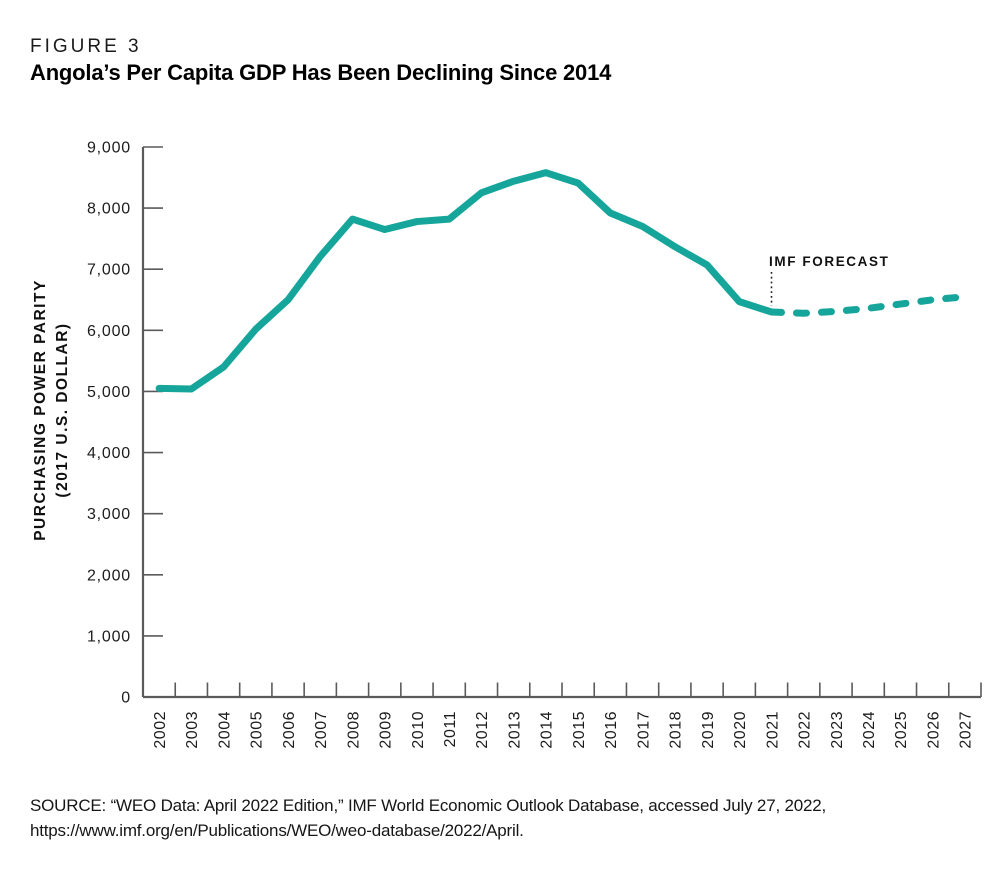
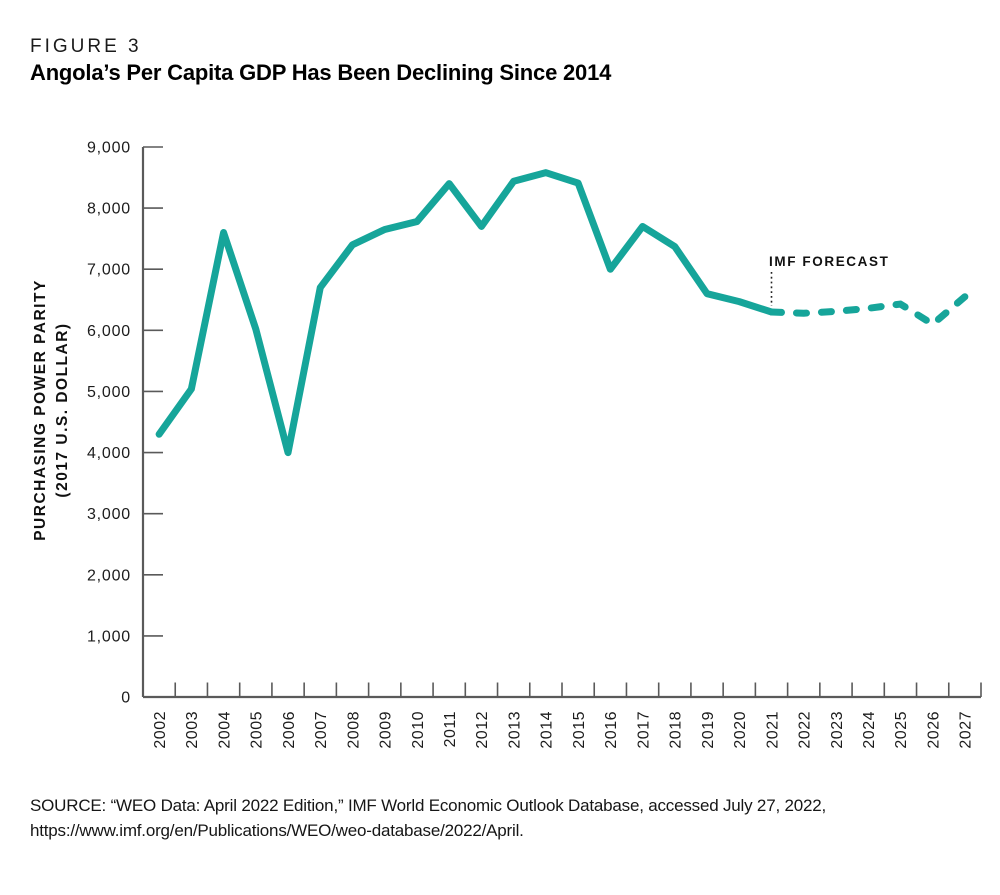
2002: 5000 -> 4300
2004: 5400 -> 7600
2006: 6500 -> 4000
2007: 7200 -> 6700
2008: 7800 -> 7400
2011: 7800 -> 8400
2012: 8200 -> 7700
2016: 7900 -> 7000
2019: 7100 -> 6600
2026: 6500 -> 6100
